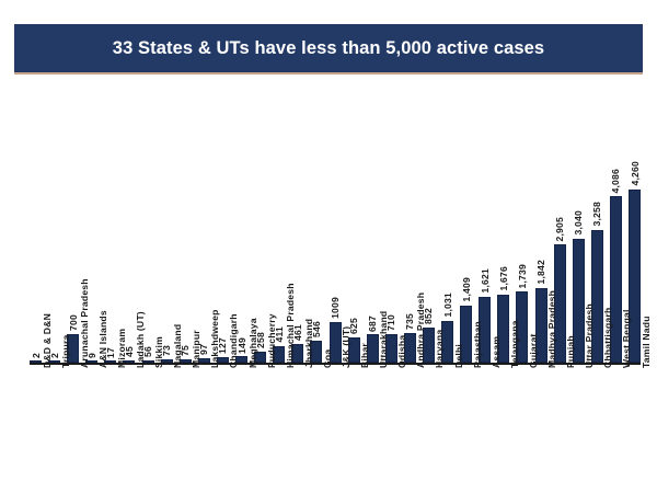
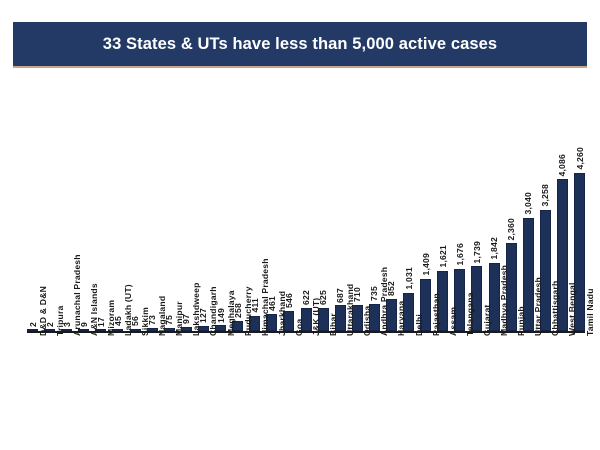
Arunachal Pradesh: 700 -> 3
J&K (UT): 1009 -> 622
Punjab: 2,905 -> 2,360
